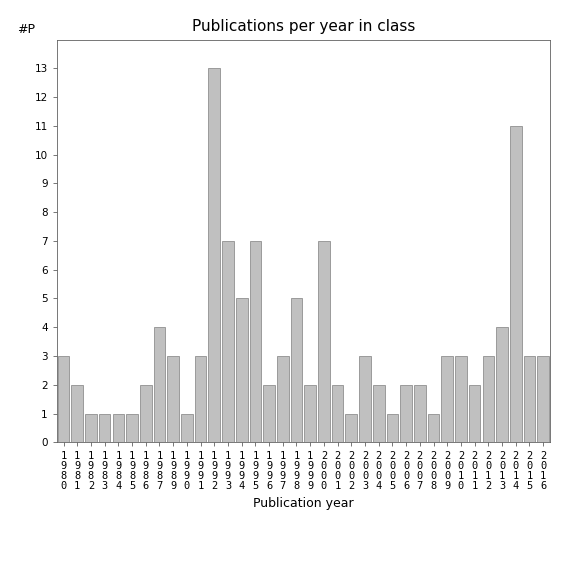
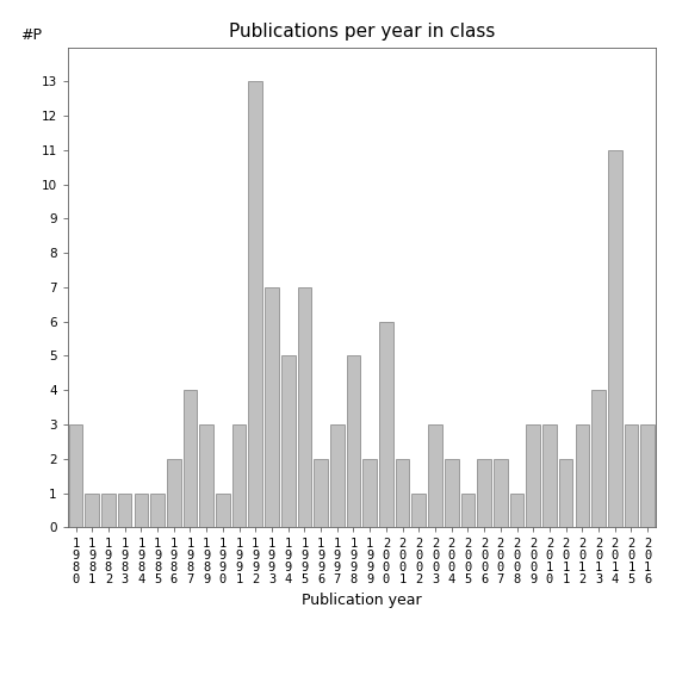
1 9 8 1: 2 -> 1
2 0 0 0: 7 -> 6
